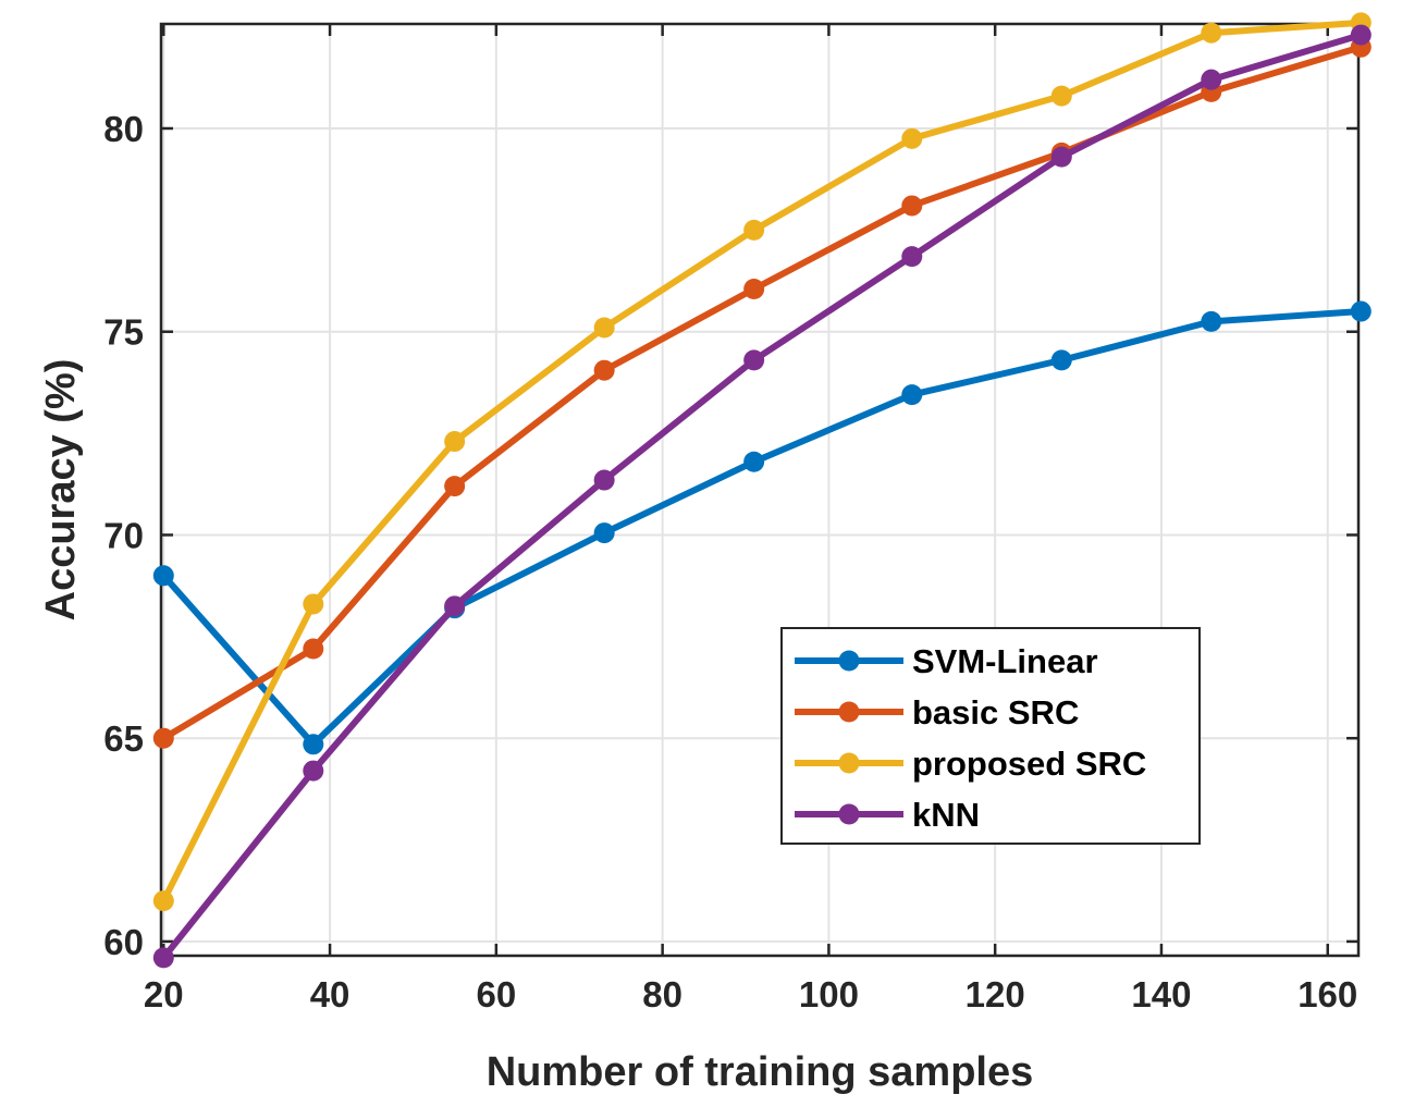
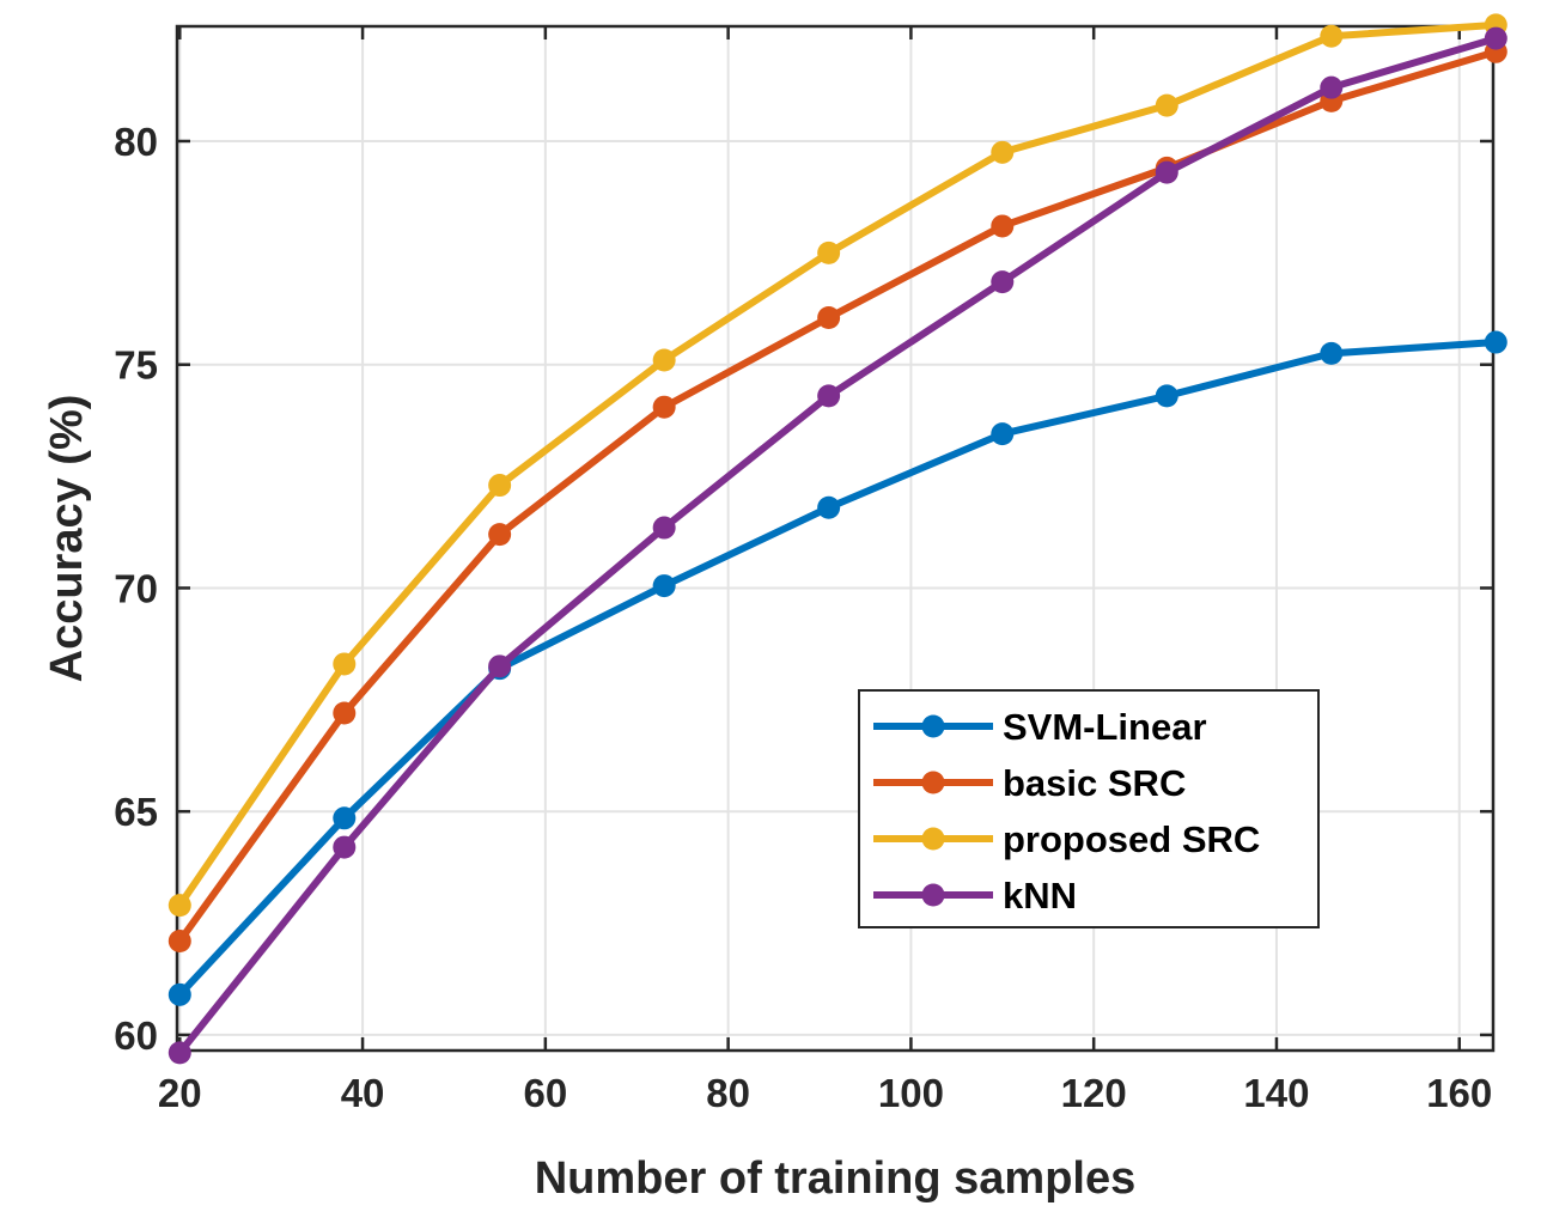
SVM-Linear/20: 69 -> 61
basic SRC/20: 65 -> 62
proposed SRC/20: 61 -> 63
